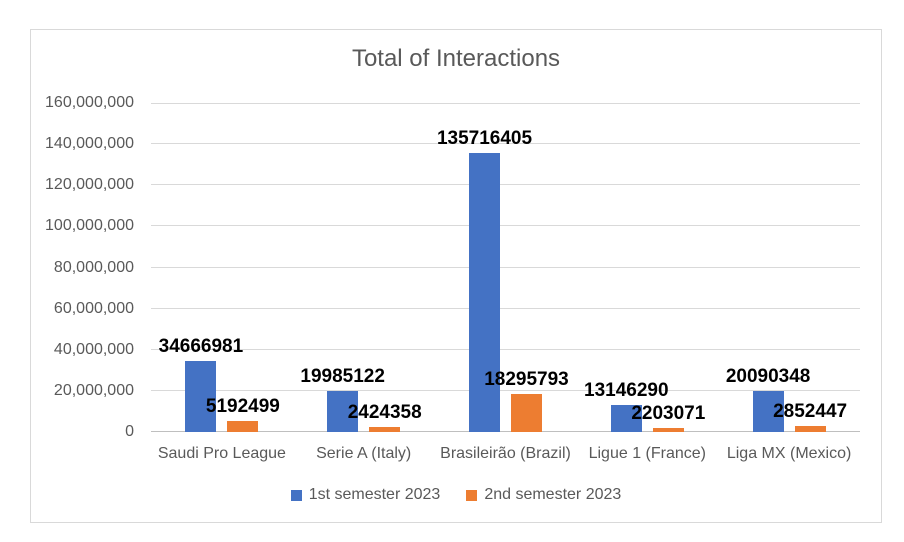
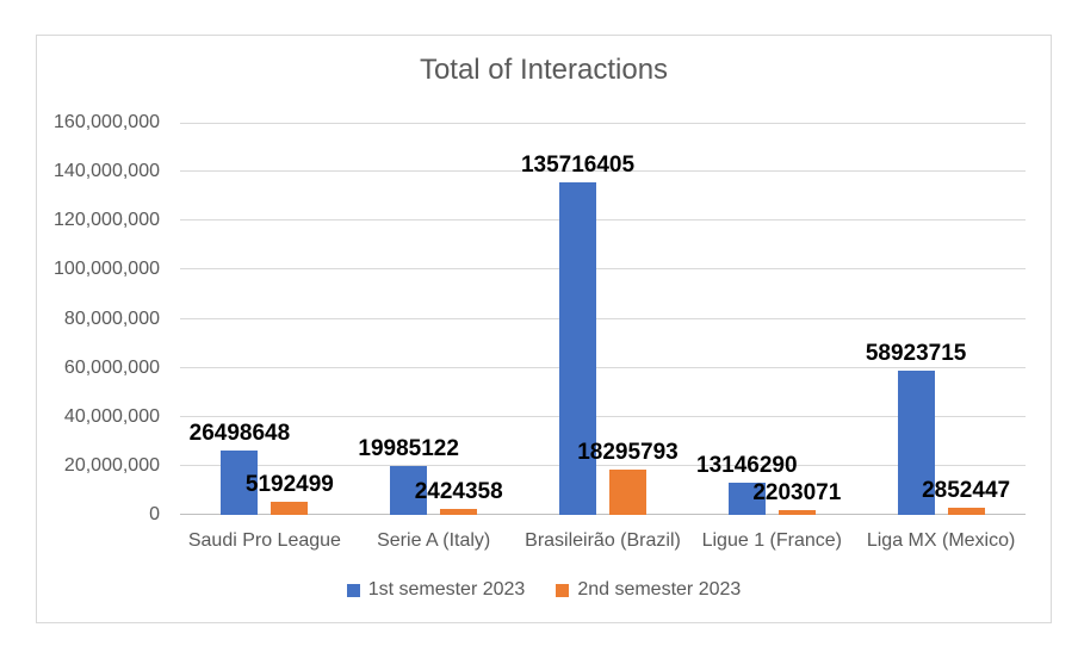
1st semester 2023/Saudi Pro League: 34666981 -> 26498648
1st semester 2023/Liga MX (Mexico): 20090348 -> 58923715
